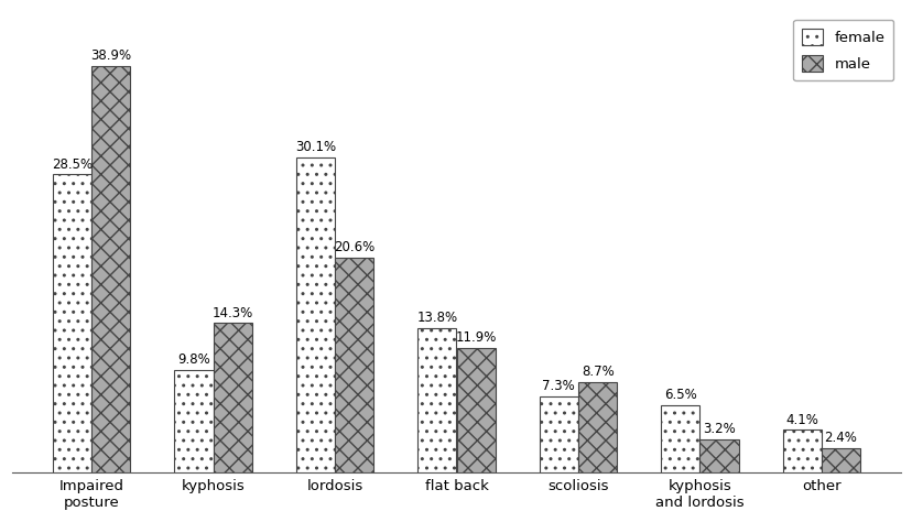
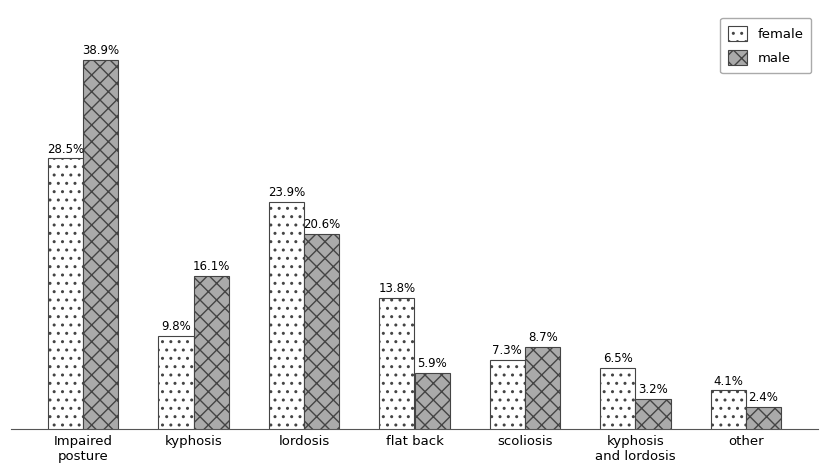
male/kyphosis: 14.3% -> 16.1%
female/lordosis: 30.1% -> 23.9%
male/flat back: 11.9% -> 5.9%
